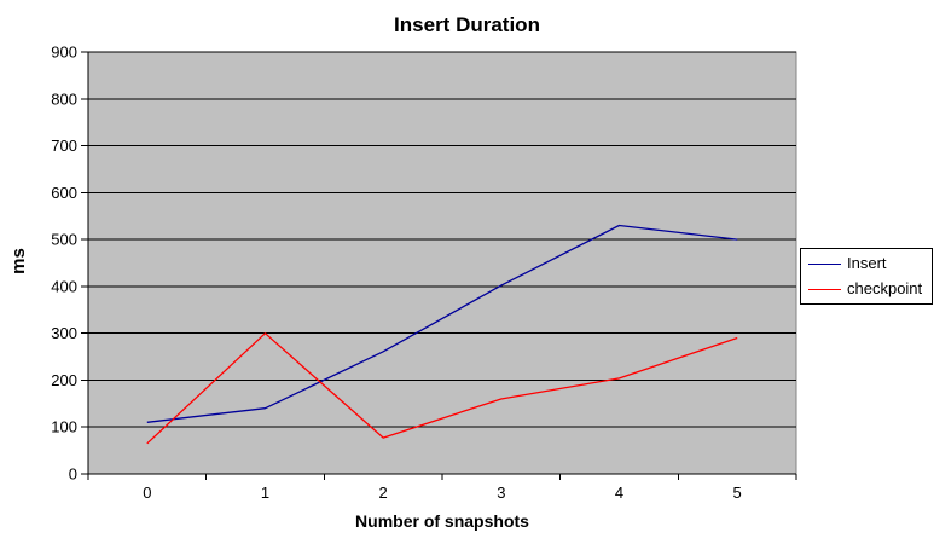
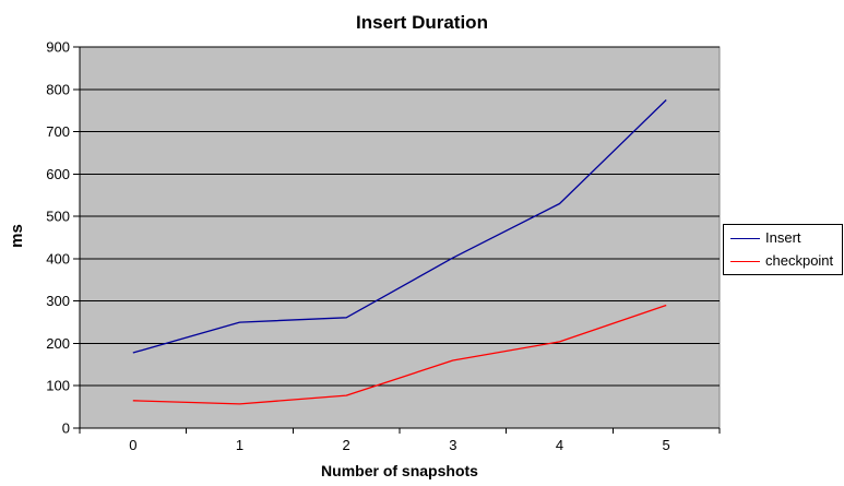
Insert/0: 110 -> 180
Insert/1: 140 -> 250
checkpoint/1: 300 -> 60
Insert/5: 500 -> 780
